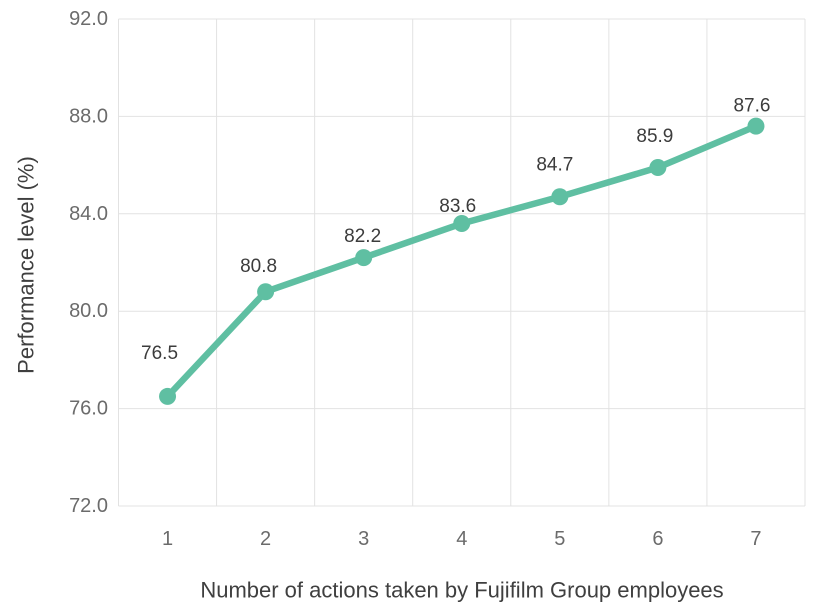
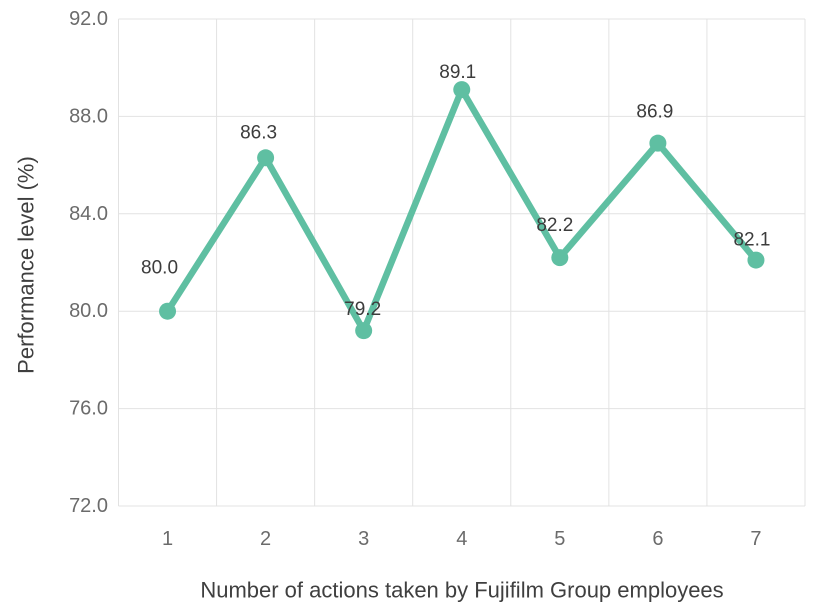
1: 76.5 -> 80.0
2: 80.8 -> 86.3
3: 82.2 -> 79.2
4: 83.6 -> 89.1
5: 84.7 -> 82.2
6: 85.9 -> 86.9
7: 87.6 -> 82.1
